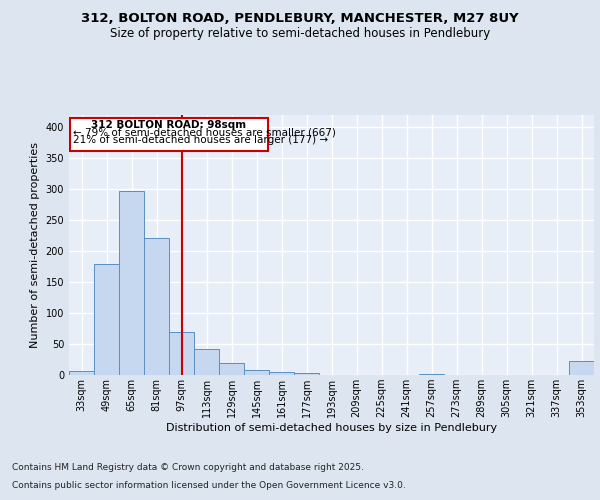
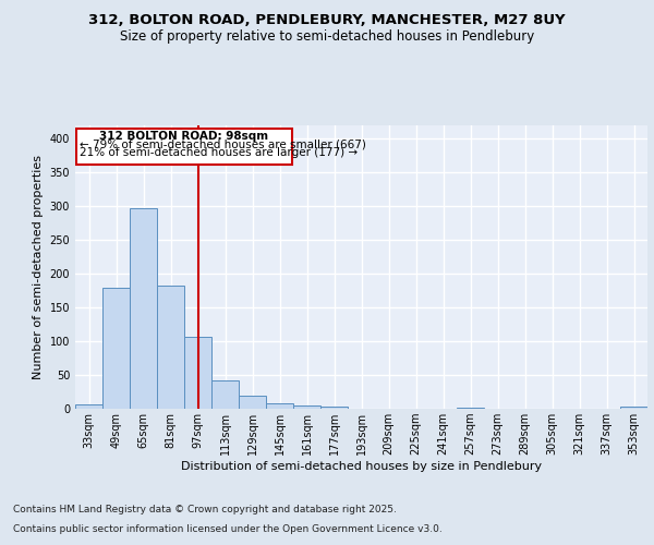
81sqm: 222 -> 183
97sqm: 70 -> 107
353sqm: 22 -> 3
